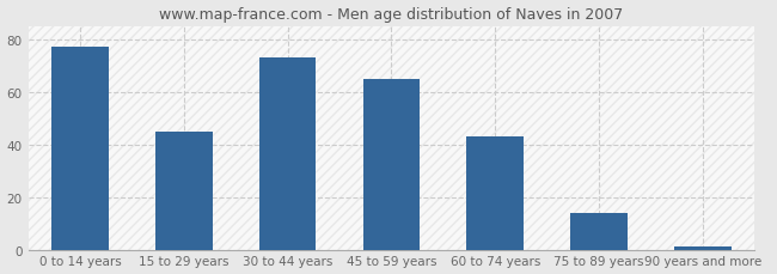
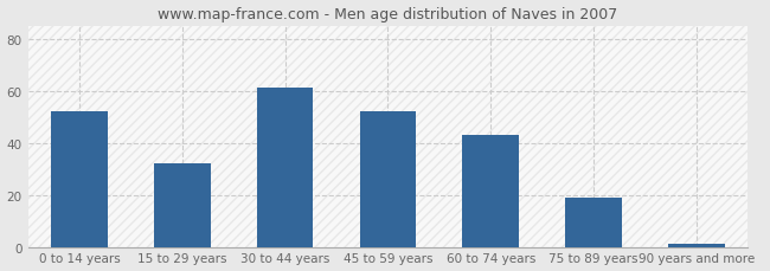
0 to 14 years: 77 -> 52
15 to 29 years: 45 -> 32
30 to 44 years: 73 -> 61
45 to 59 years: 65 -> 52
75 to 89 years: 14 -> 19
